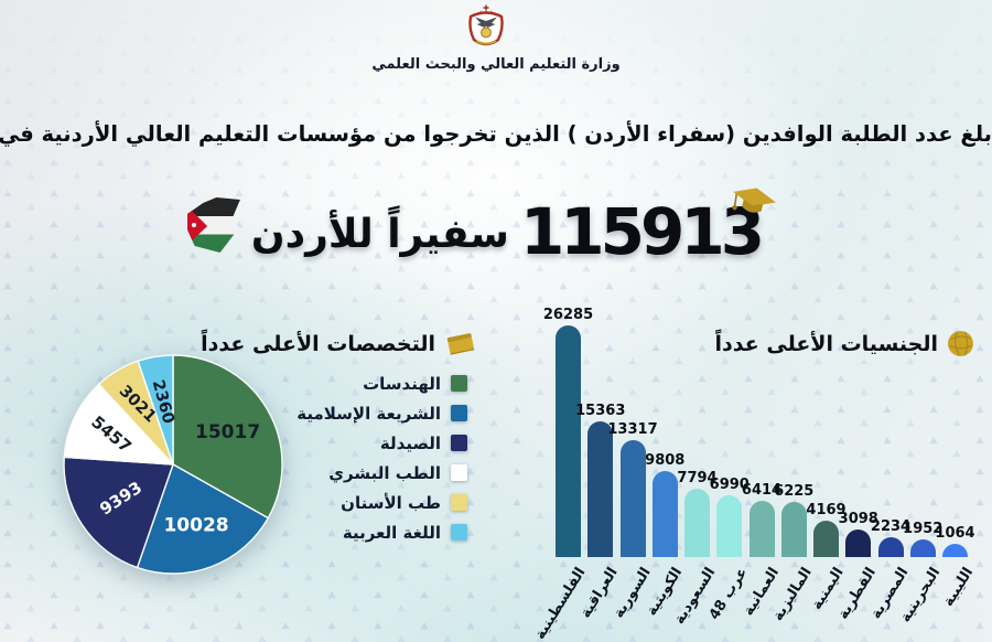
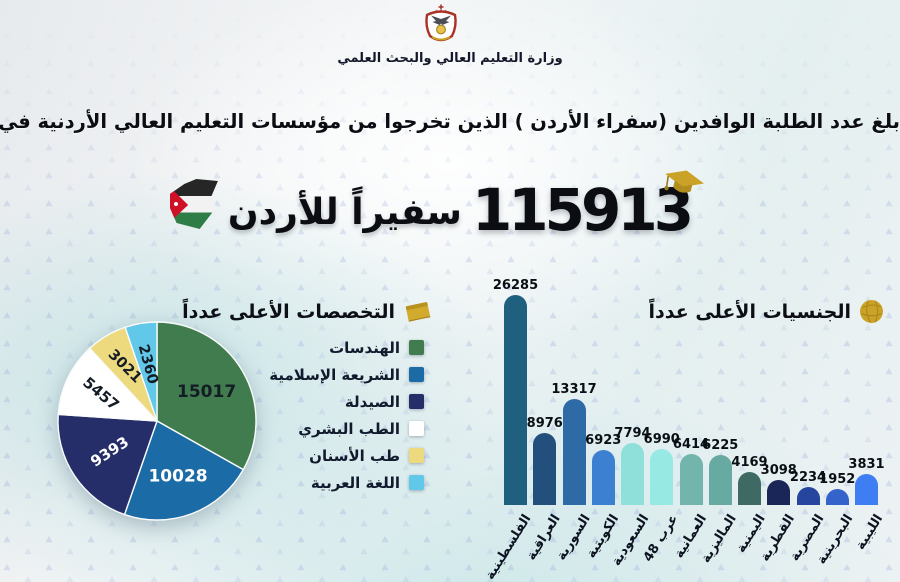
الجنسيات الأعلى عدداً/العراقية: 15363 -> 8976
الجنسيات الأعلى عدداً/الكويتية: 9808 -> 6923
الجنسيات الأعلى عدداً/الليبية: 1064 -> 3831
